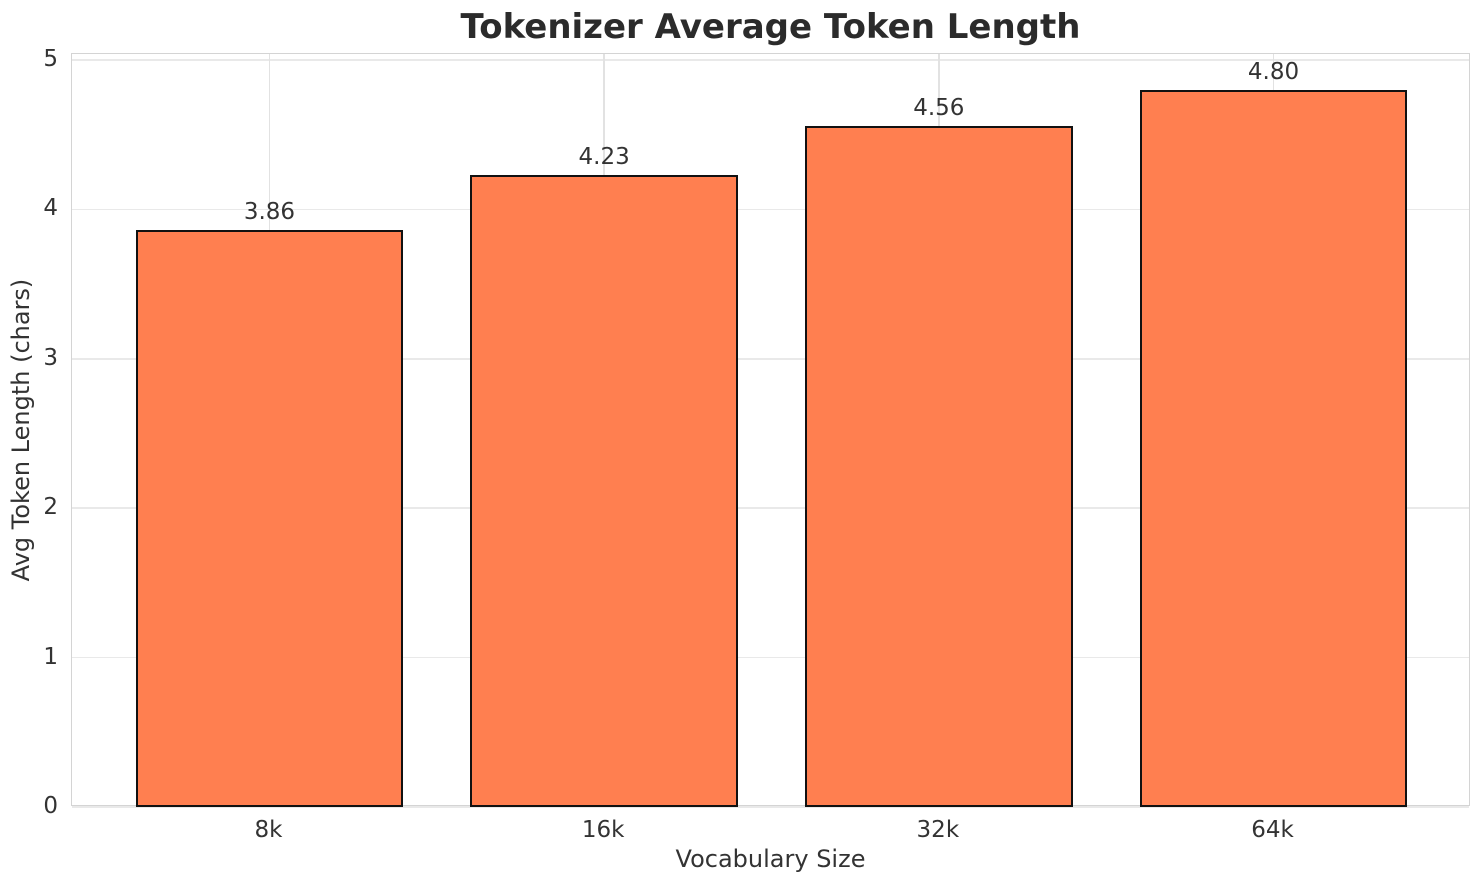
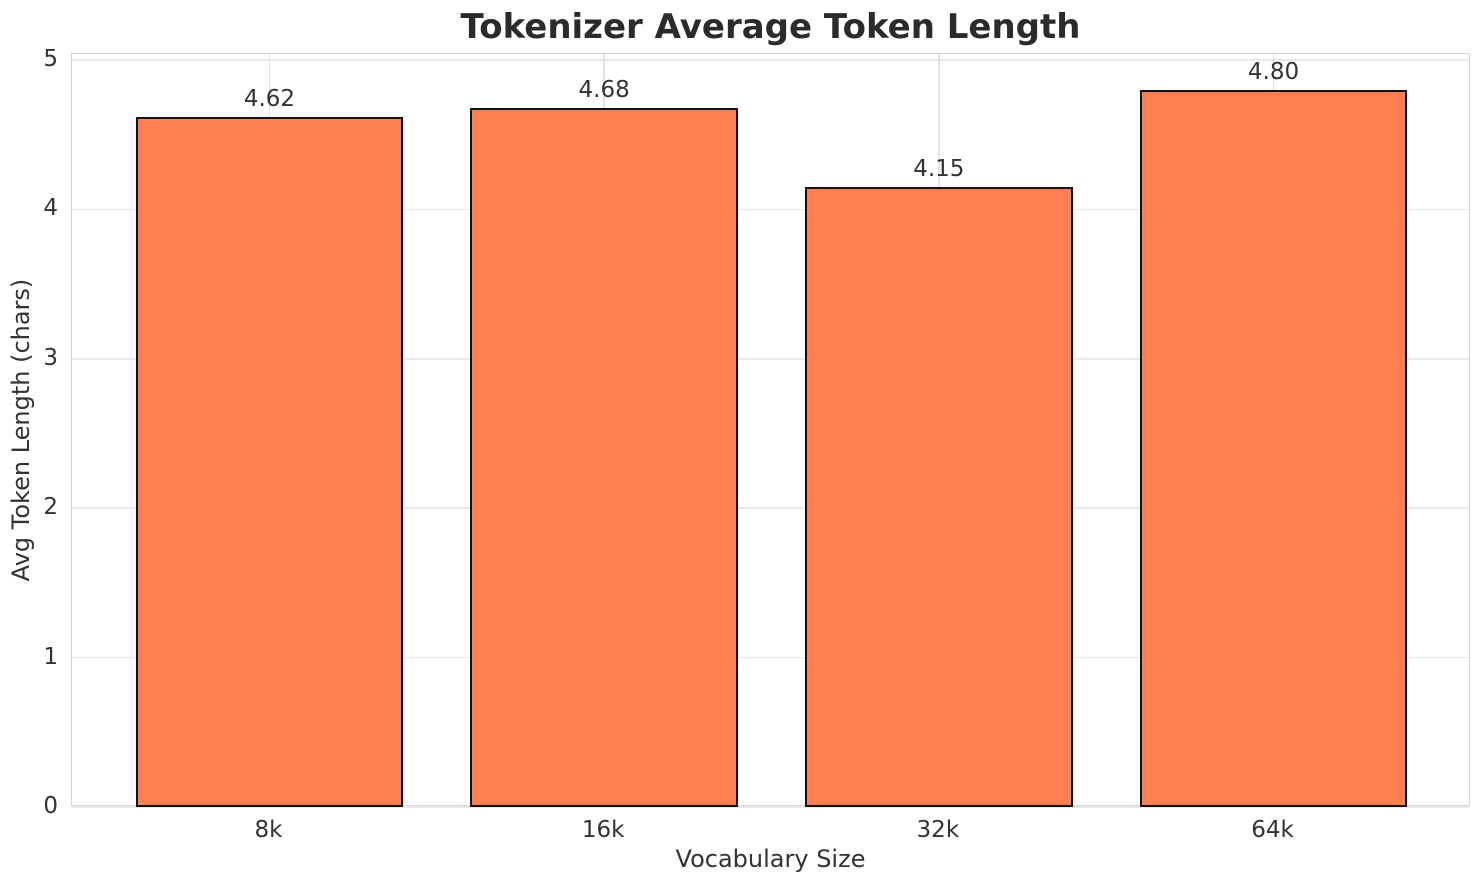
8k: 3.86 -> 4.62
16k: 4.23 -> 4.68
32k: 4.56 -> 4.15
